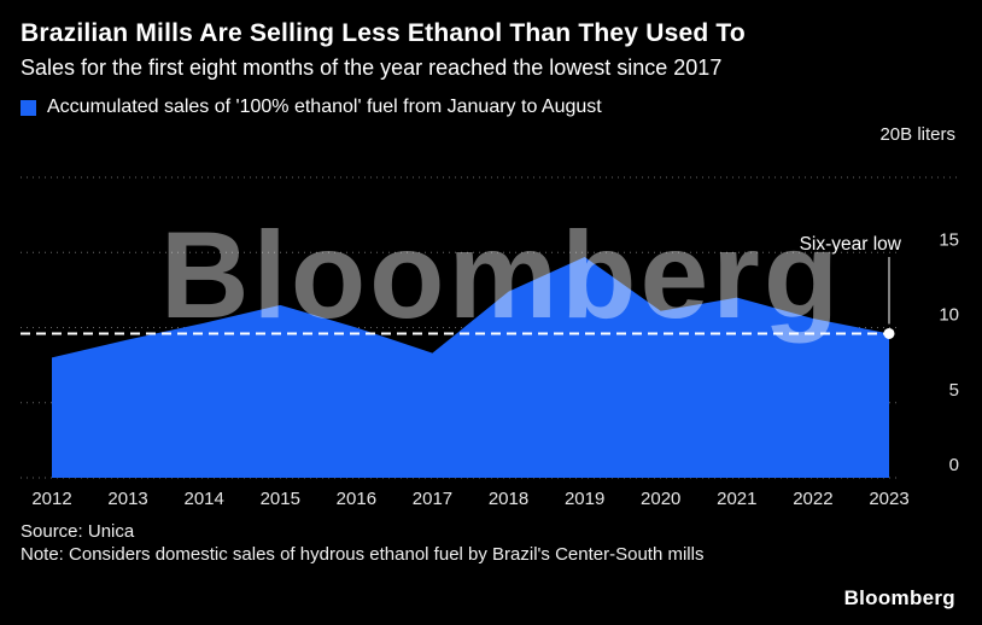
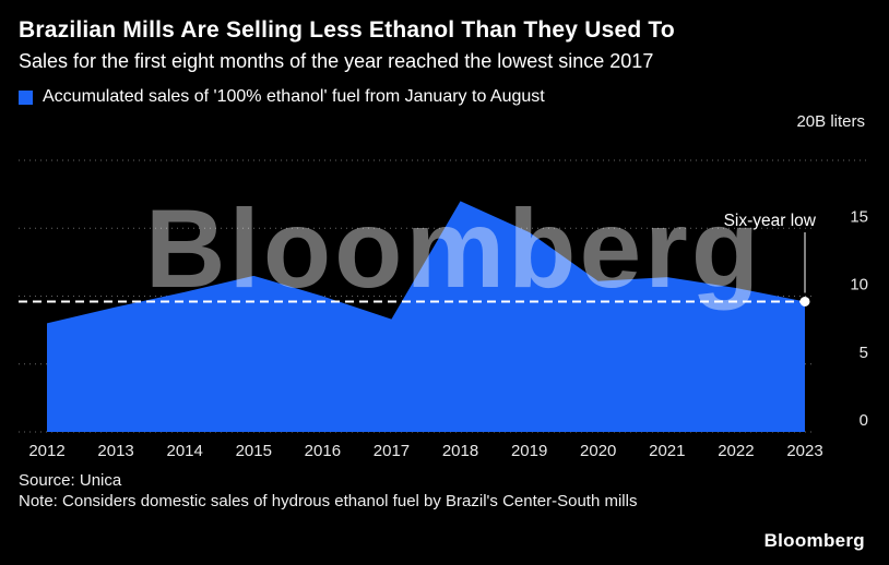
2018: 12.4 -> 17.0
2021: 12.0 -> 11.4
